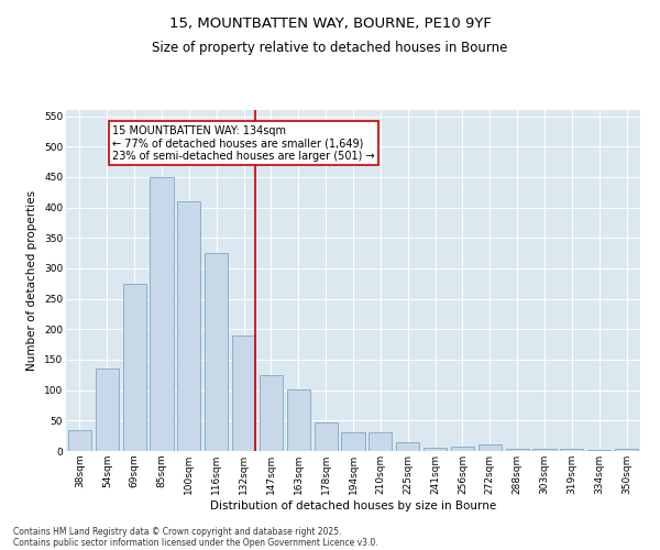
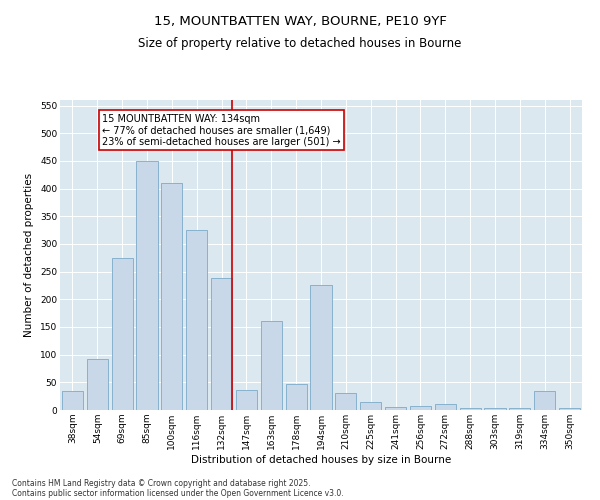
54sqm: 135 -> 92
132sqm: 190 -> 238
147sqm: 125 -> 36
163sqm: 102 -> 160
194sqm: 30 -> 226
334sqm: 2 -> 34
